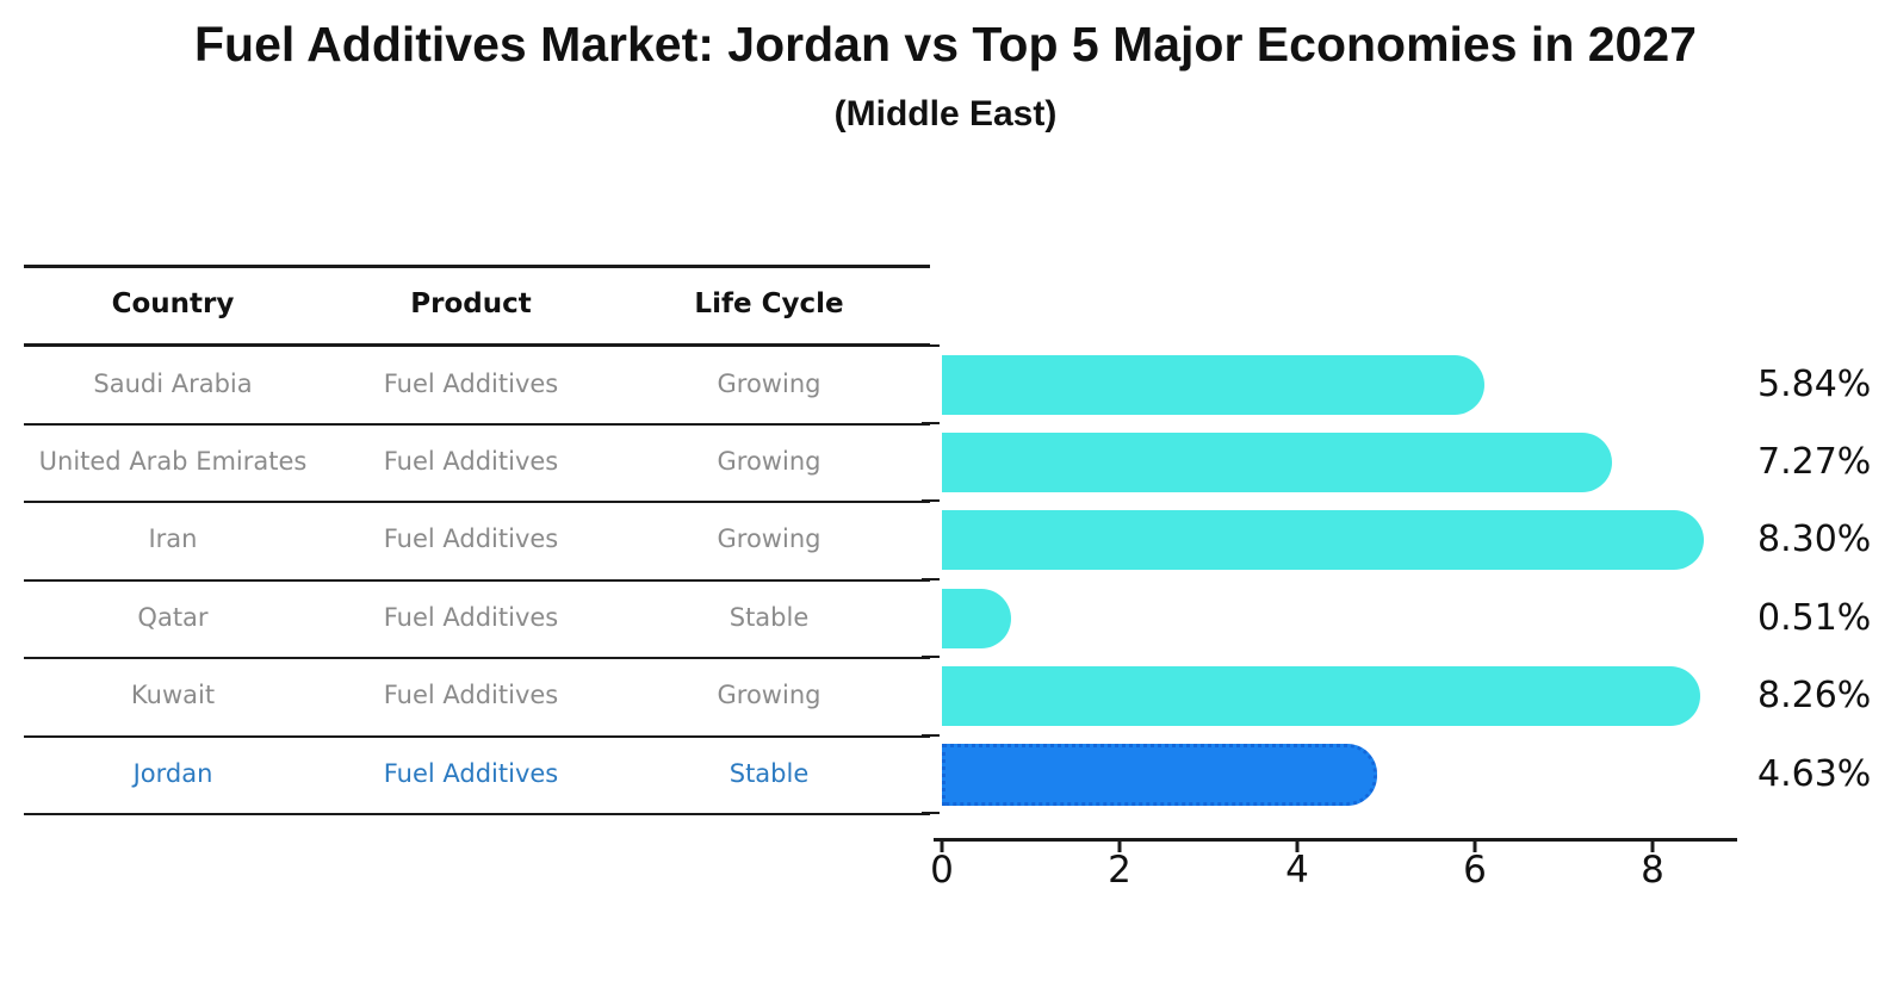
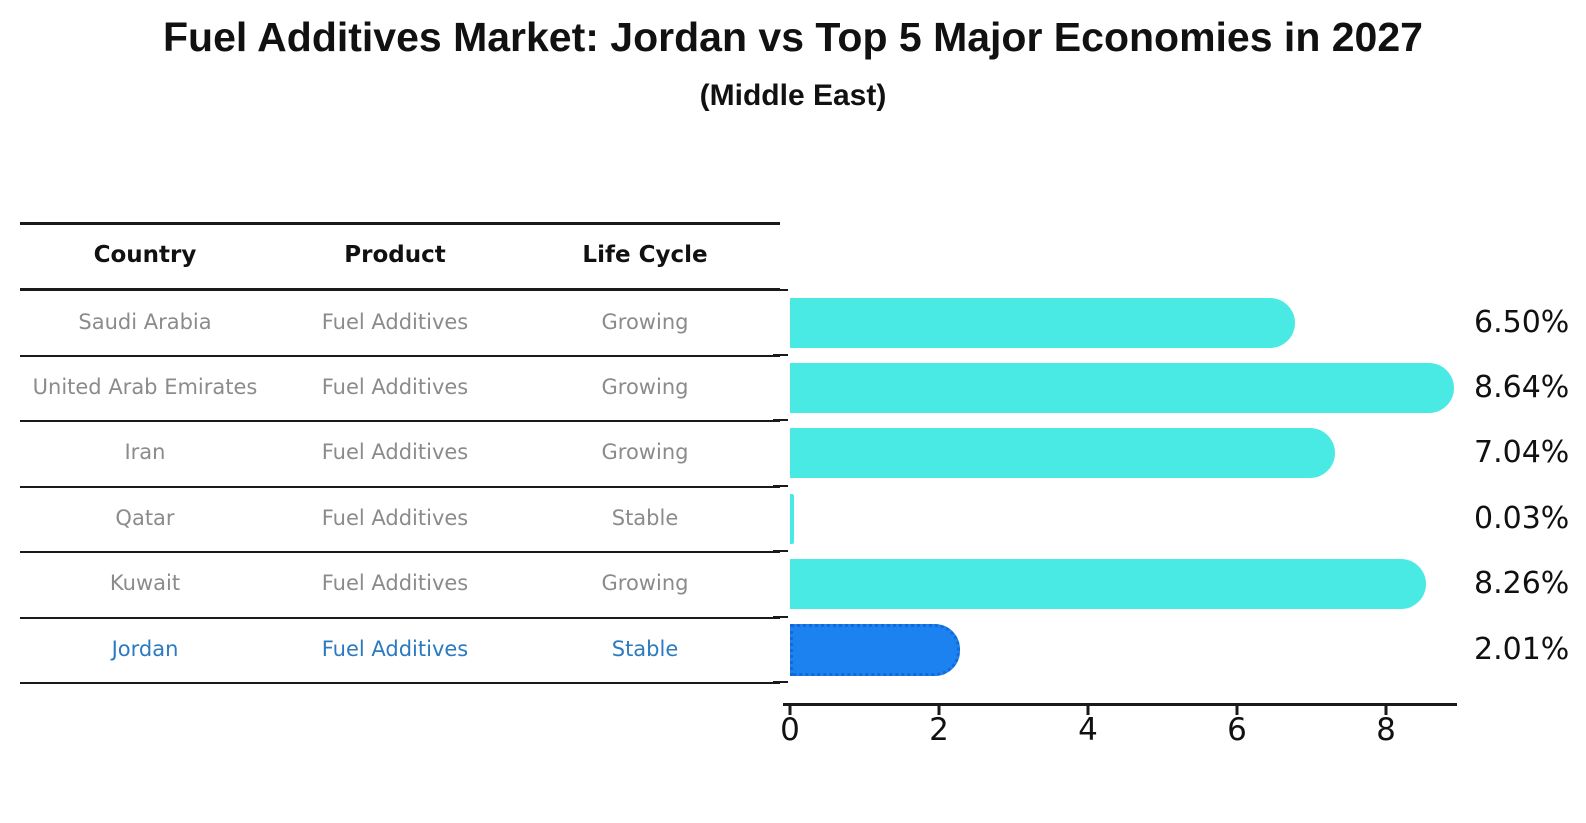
Saudi Arabia: 5.84% -> 6.50%
United Arab Emirates: 7.27% -> 8.64%
Iran: 8.30% -> 7.04%
Qatar: 0.51% -> 0.03%
Jordan: 4.63% -> 2.01%
